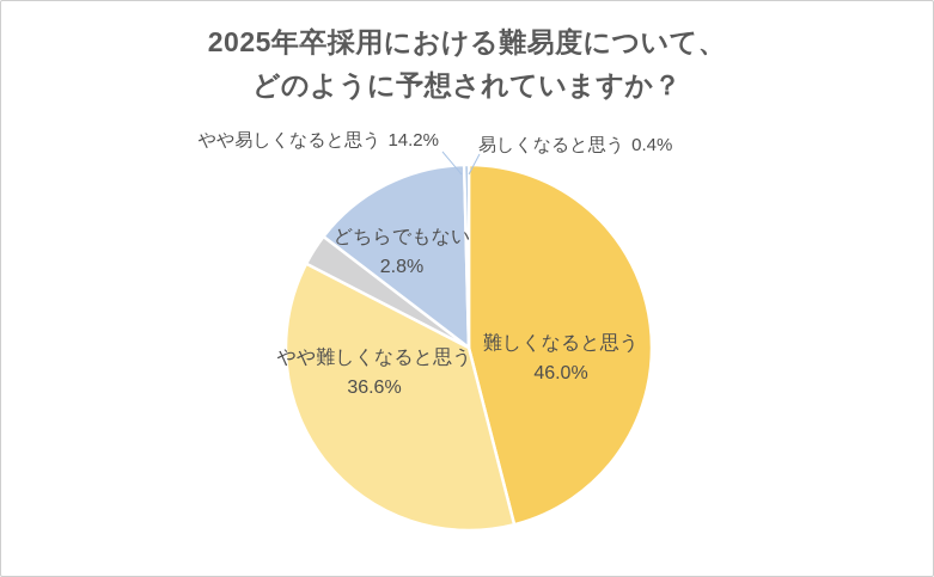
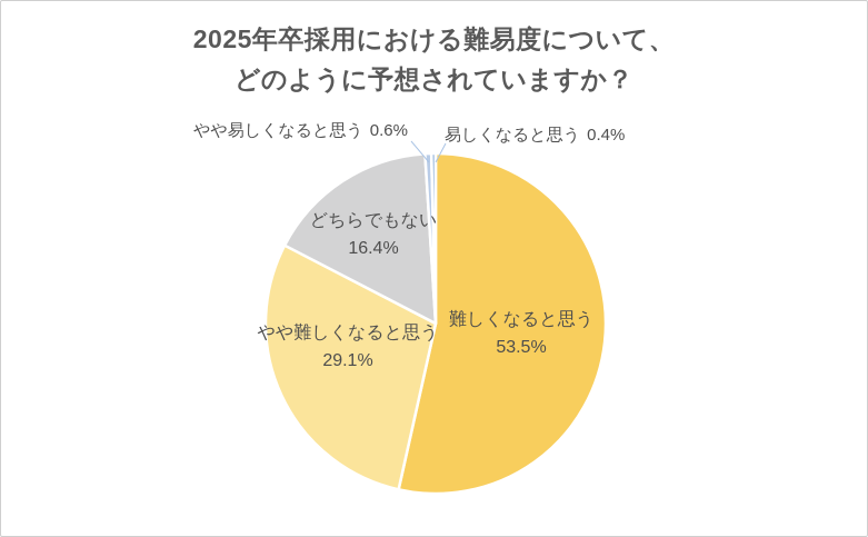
難しくなると思う: 46.0% -> 53.5%
やや難しくなると思う: 36.6% -> 29.1%
どちらでもない: 2.8% -> 16.4%
やや易しくなると思う: 14.2% -> 0.6%
